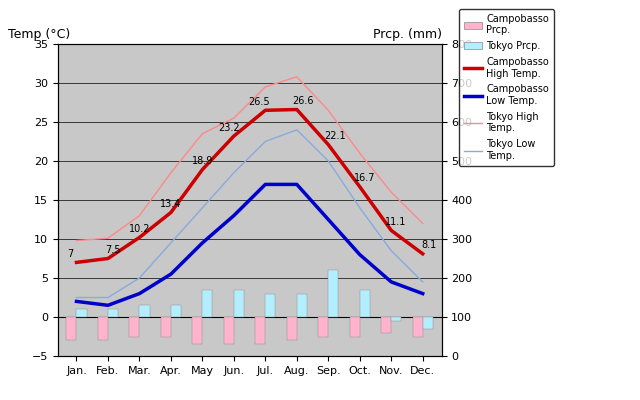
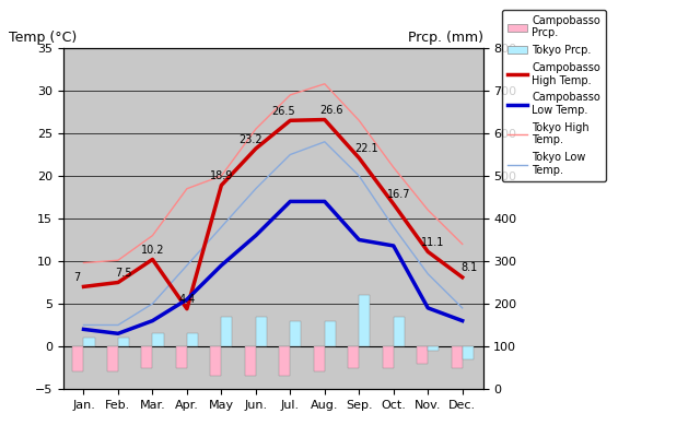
Campobasso High Temp./Apr.: 13.4 -> 4.4
Tokyo High Temp./May: 23.5 -> 20.0
Campobasso Low Temp./Oct.: 8.0 -> 11.8
